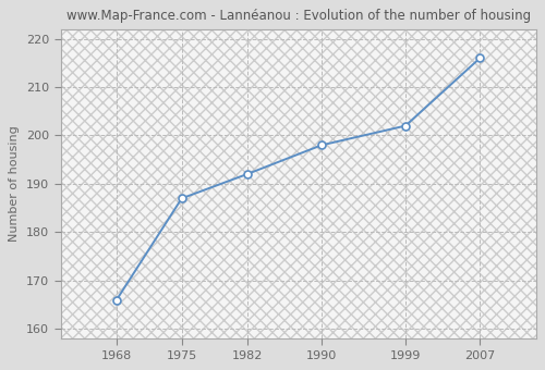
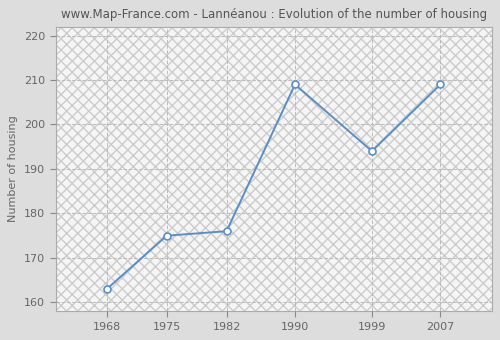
1968: 166 -> 163
1975: 187 -> 175
1982: 192 -> 176
1990: 198 -> 209
1999: 202 -> 194
2007: 216 -> 209
